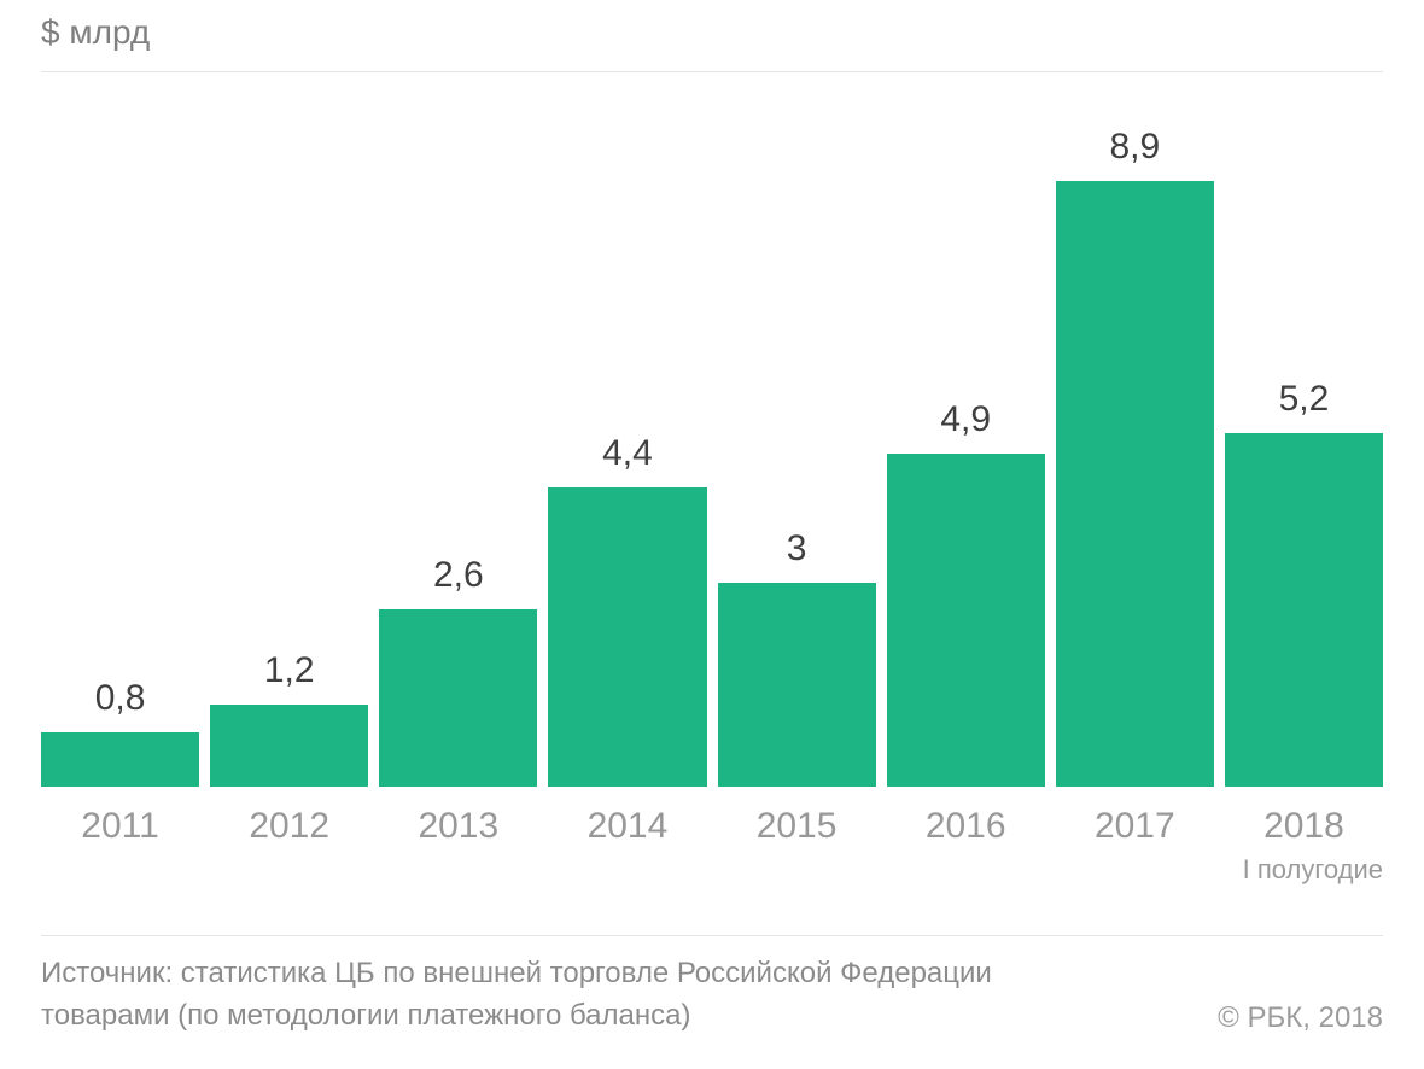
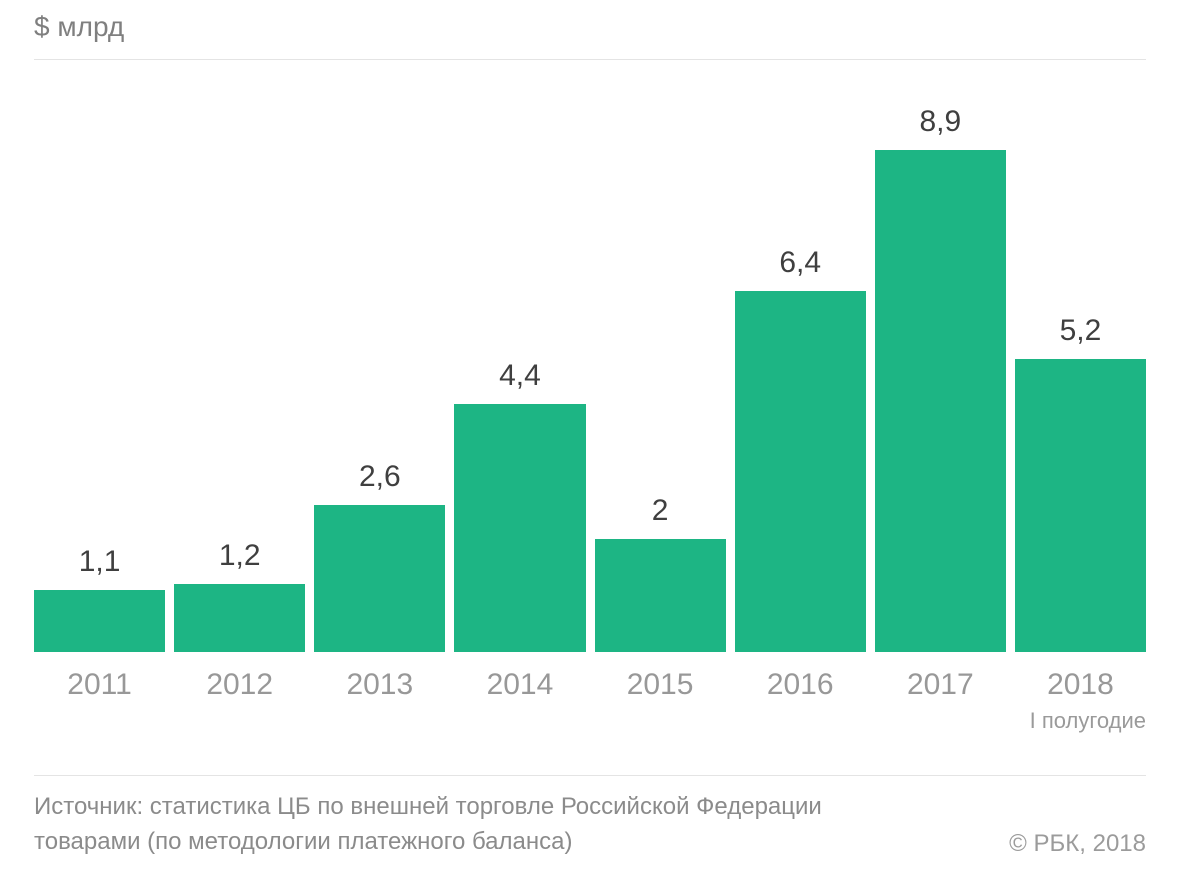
2011: 0,8 -> 1,1
2015: 3 -> 2
2016: 4,9 -> 6,4
